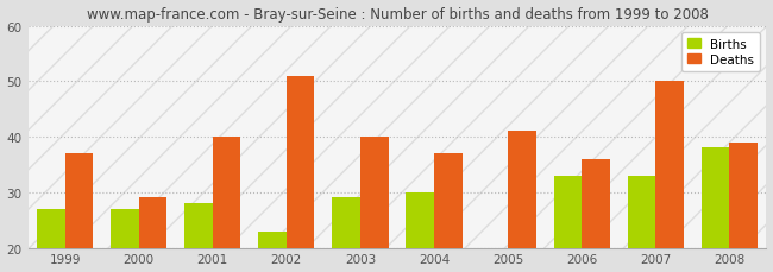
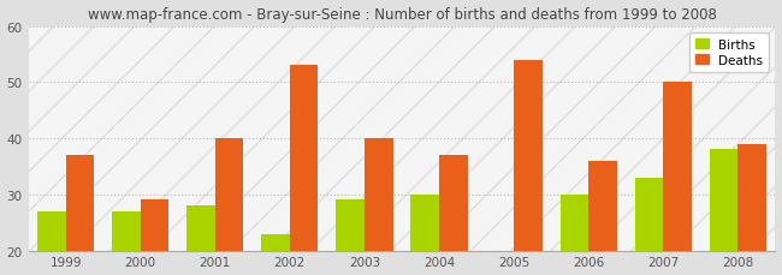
Deaths/2002: 51 -> 53
Deaths/2005: 41 -> 54
Births/2006: 33 -> 30
